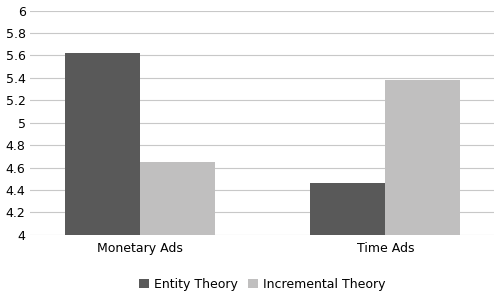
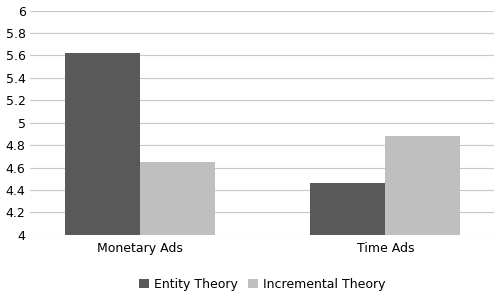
Incremental Theory/Time Ads: 5.38 -> 4.88
